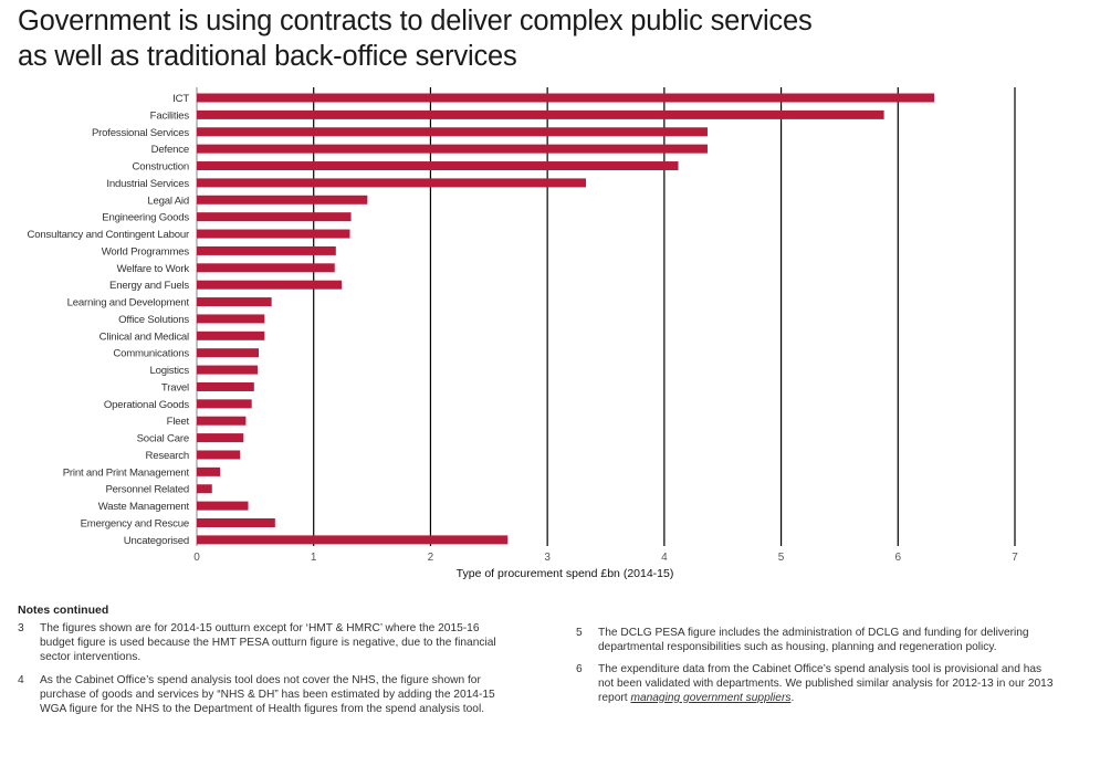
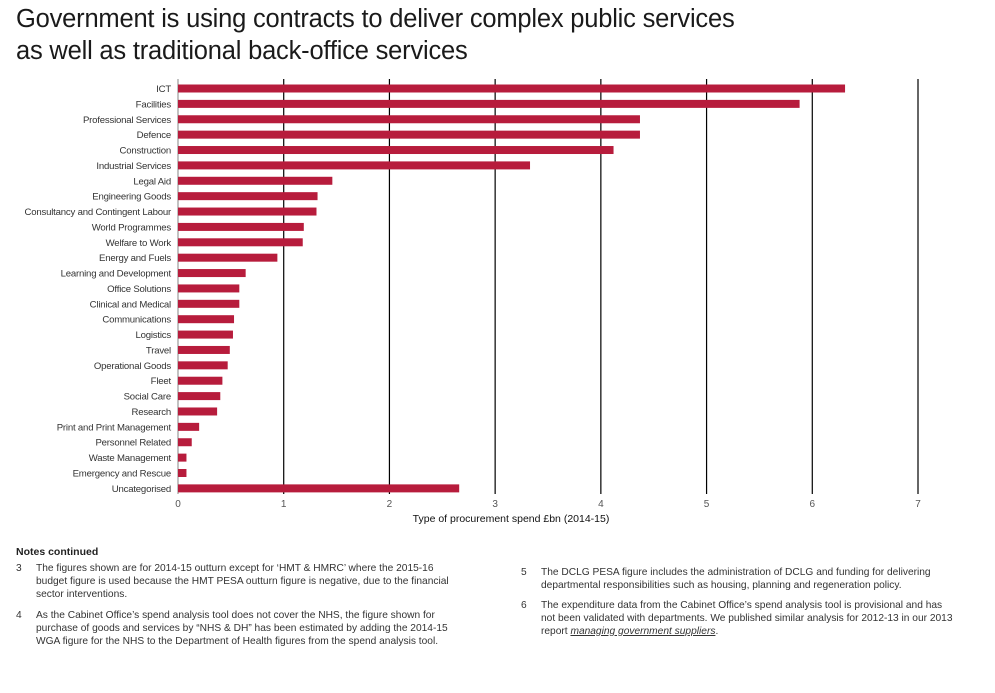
Energy and Fuels: 1.24 -> 0.94
Waste Management: 0.44 -> 0.08
Emergency and Rescue: 0.67 -> 0.08
